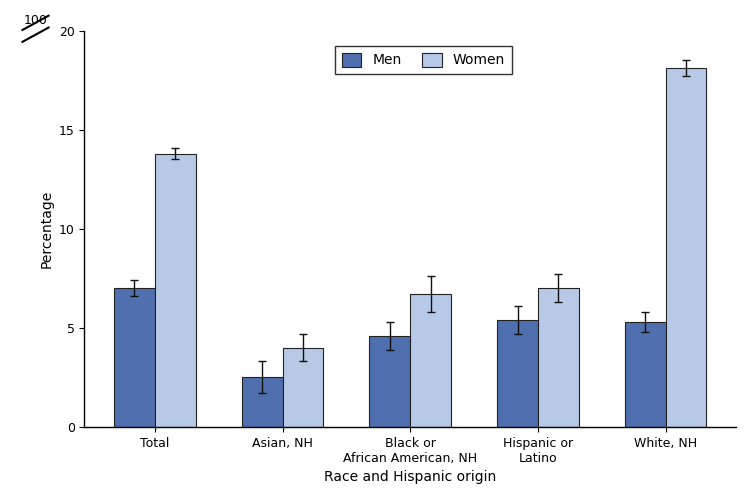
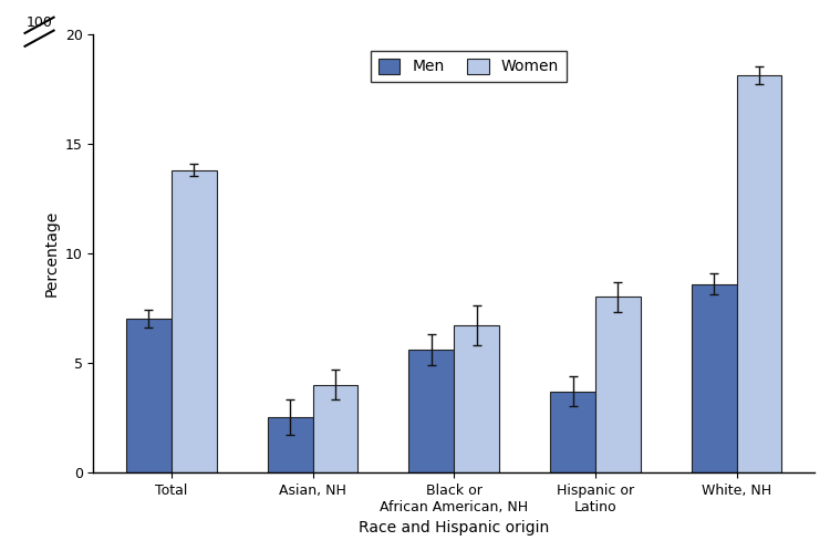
Men/Black or African American, NH: 4.6 -> 5.6
Men/Hispanic or Latino: 5.4 -> 3.7
Women/Hispanic or Latino: 7.0 -> 8.0
Men/White, NH: 5.3 -> 8.6
